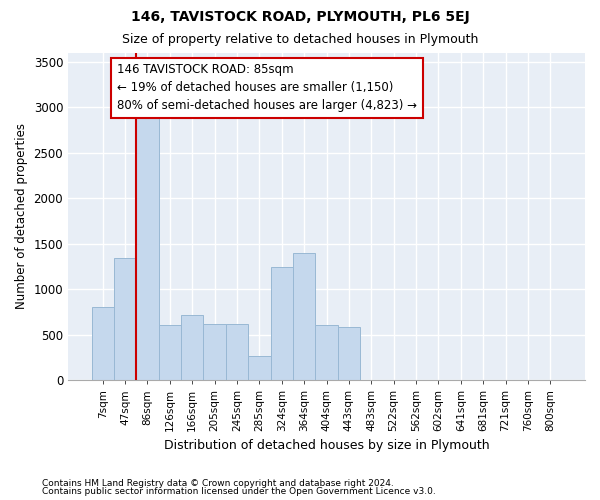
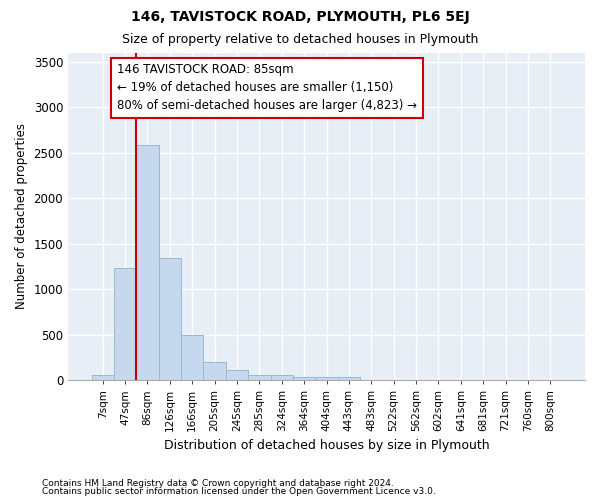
7sqm: 800 -> 50
47sqm: 1340 -> 1230
86sqm: 2900 -> 2580
126sqm: 600 -> 1340
166sqm: 720 -> 500
205sqm: 620 -> 200
245sqm: 620 -> 100
285sqm: 260 -> 50
324sqm: 1240 -> 50
364sqm: 1400 -> 40
404sqm: 600 -> 40
443sqm: 580 -> 40
